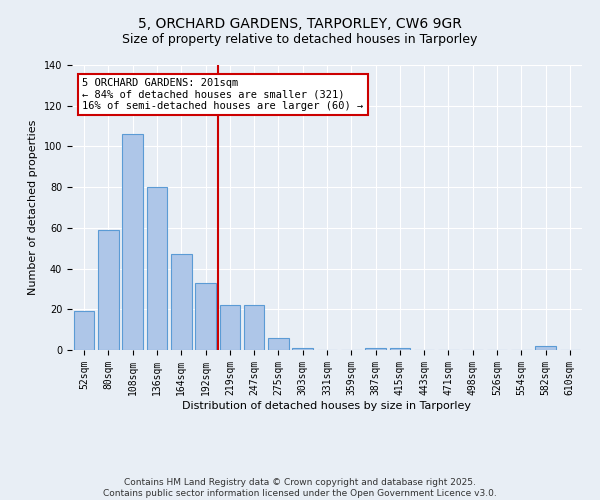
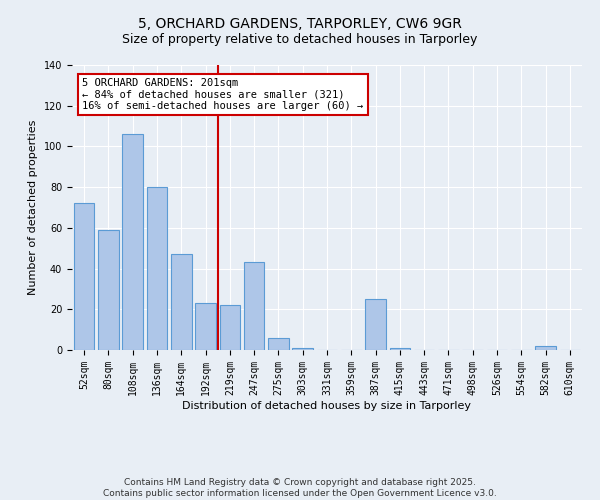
52sqm: 19 -> 72
192sqm: 33 -> 23
247sqm: 22 -> 43
387sqm: 1 -> 25
